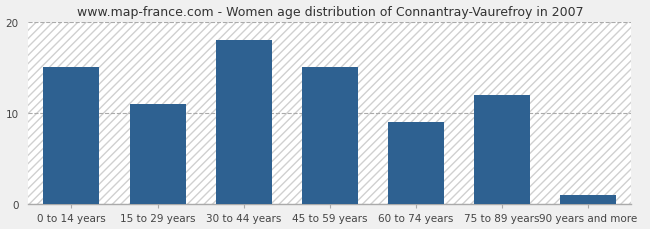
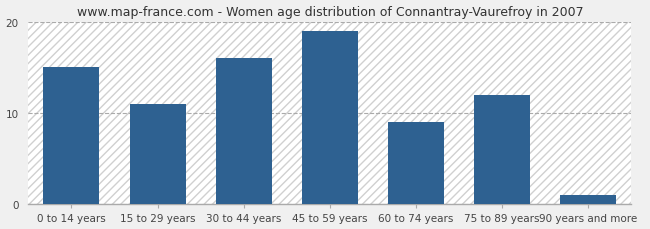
30 to 44 years: 18 -> 16
45 to 59 years: 15 -> 19
